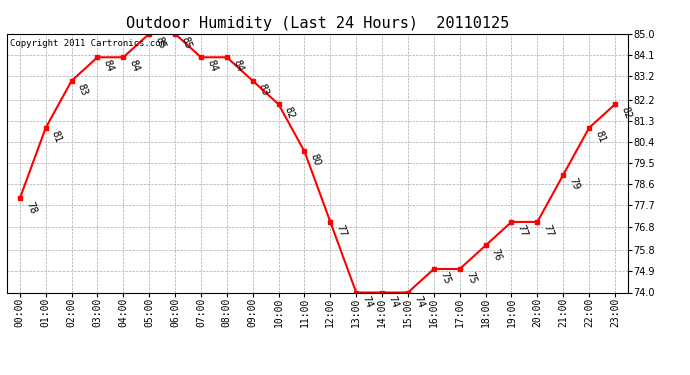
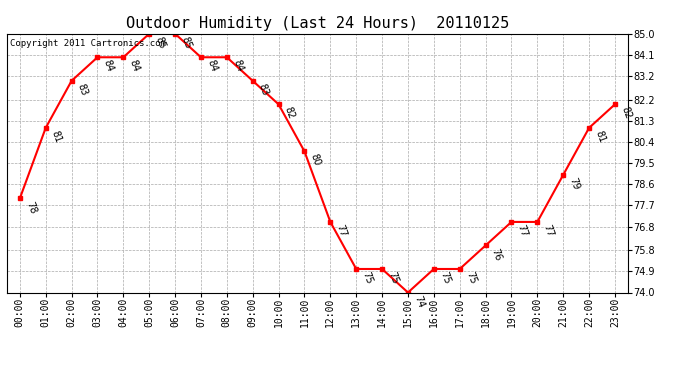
13:00: 74 -> 75
14:00: 74 -> 75
